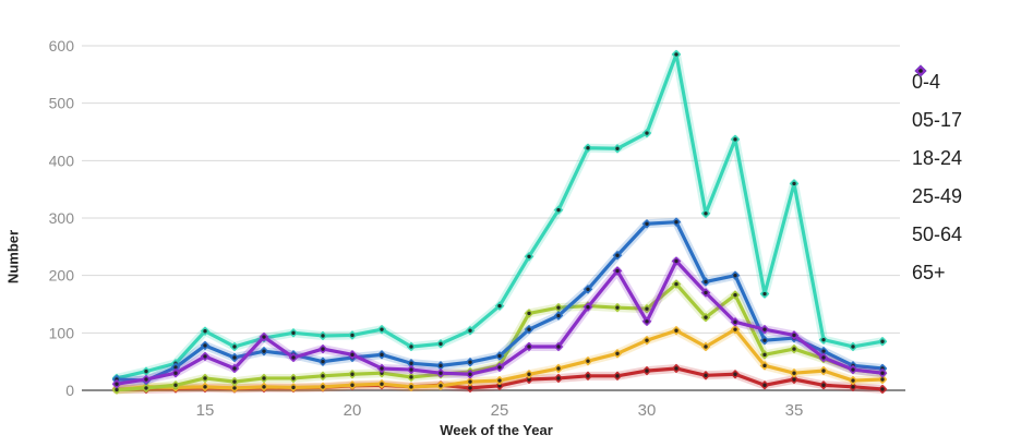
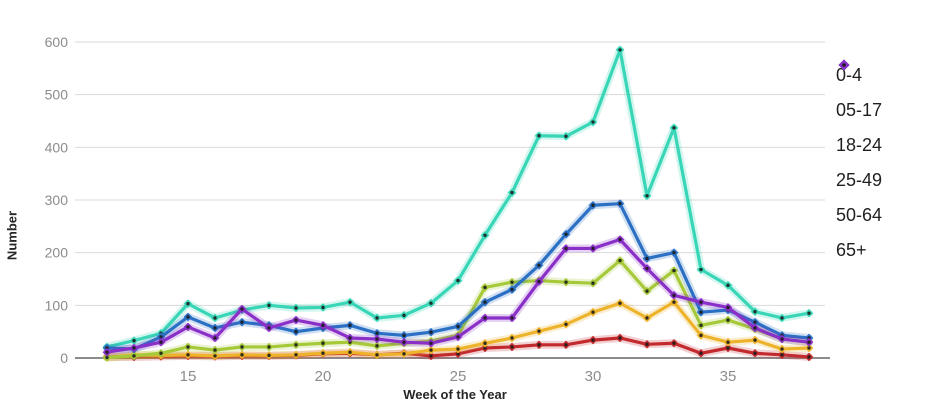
65+/30: 120 -> 210
25-49/35: 360 -> 140
